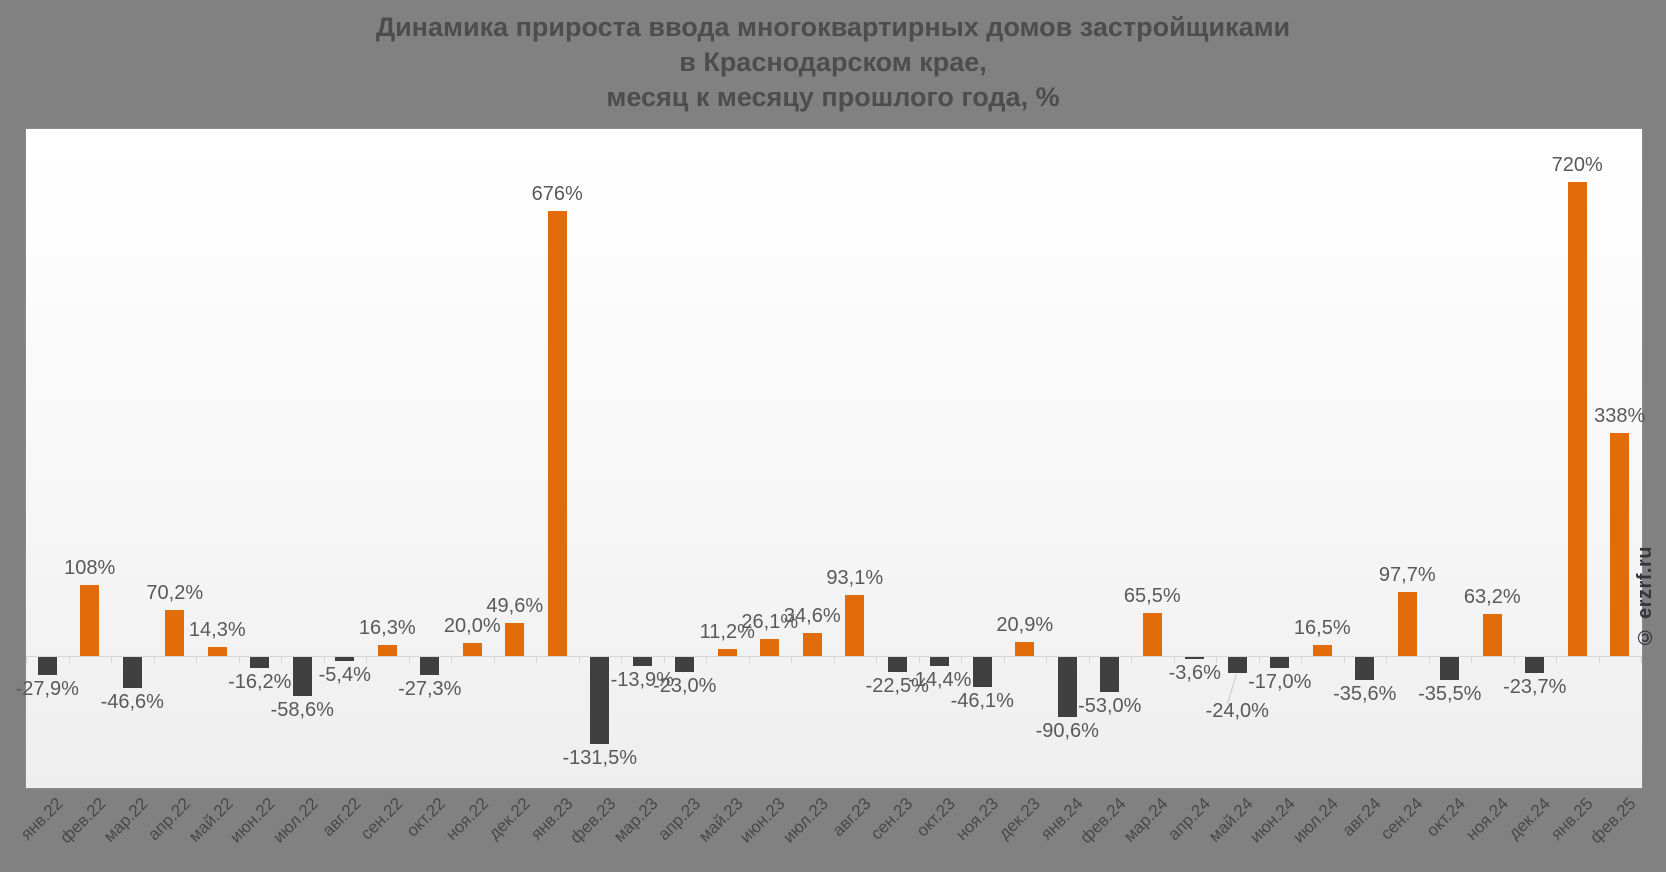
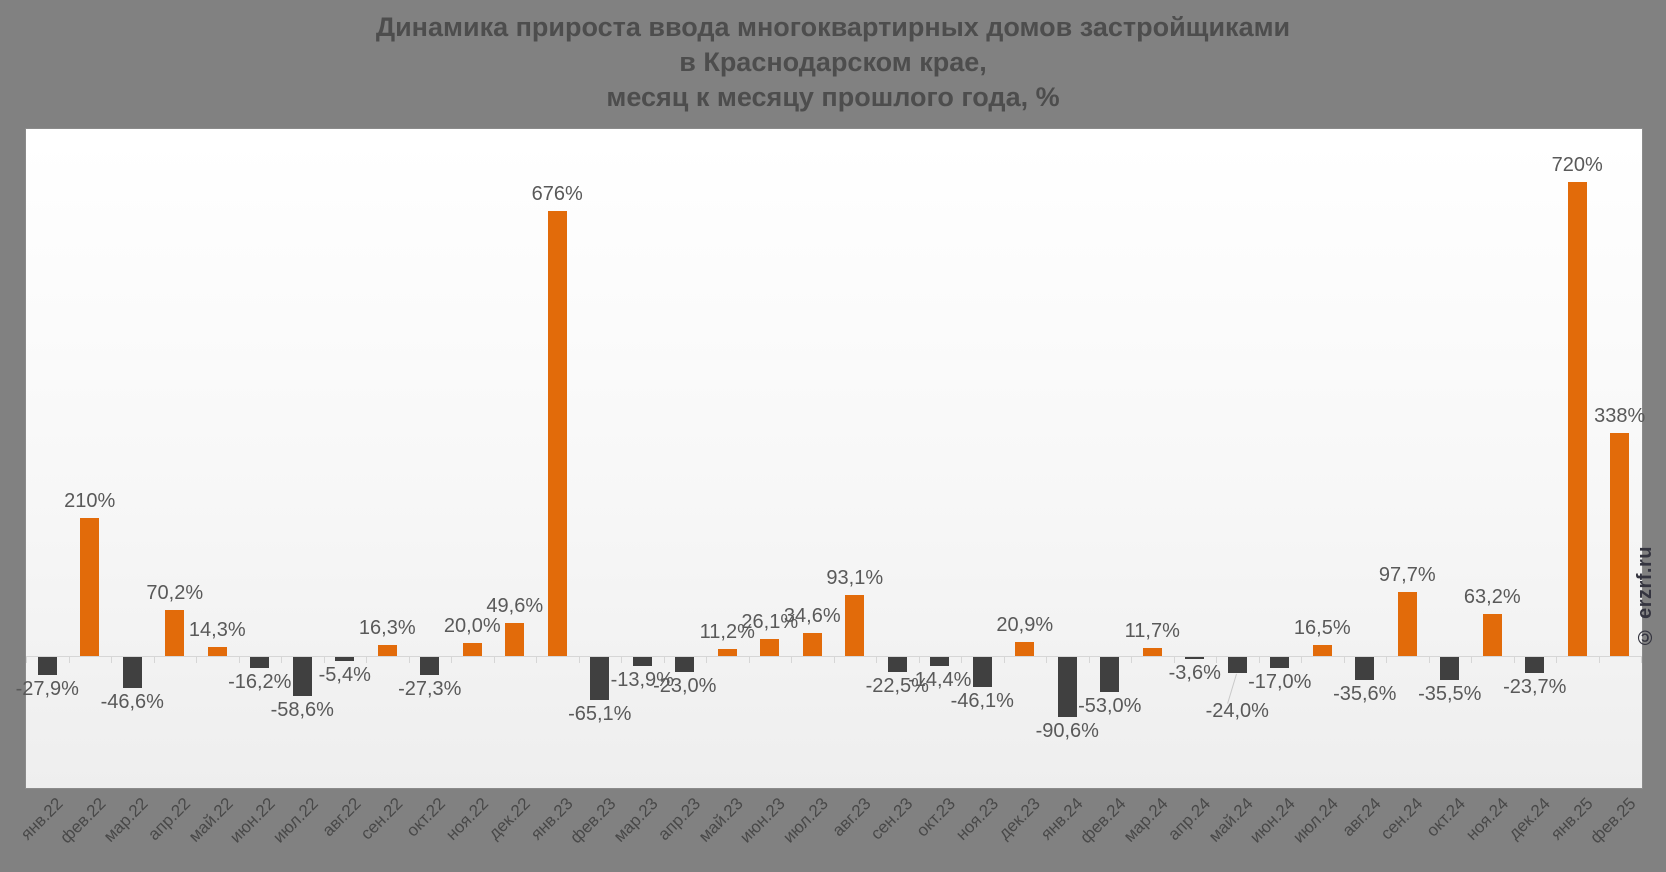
фев.22: 108% -> 210%
фев.23: -131,5% -> -65,1%
мар.24: 65,5% -> 11,7%
